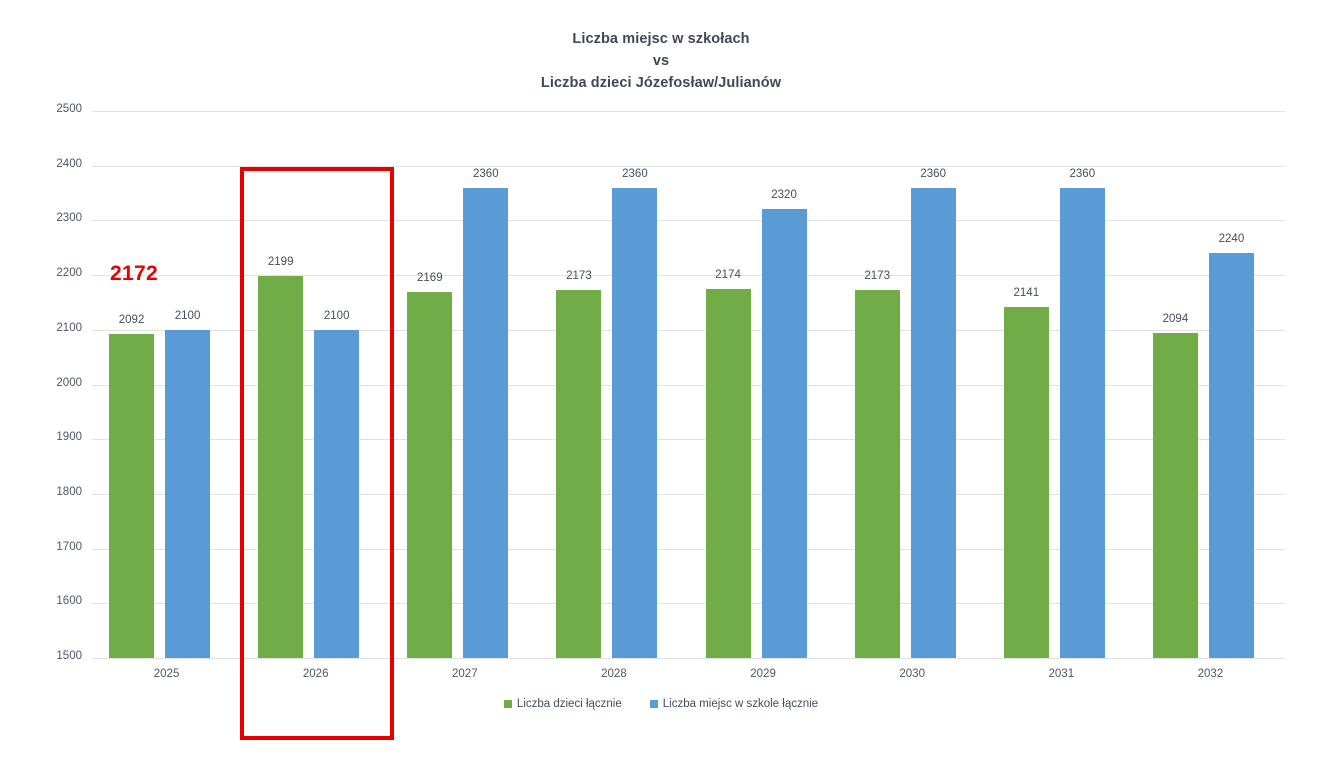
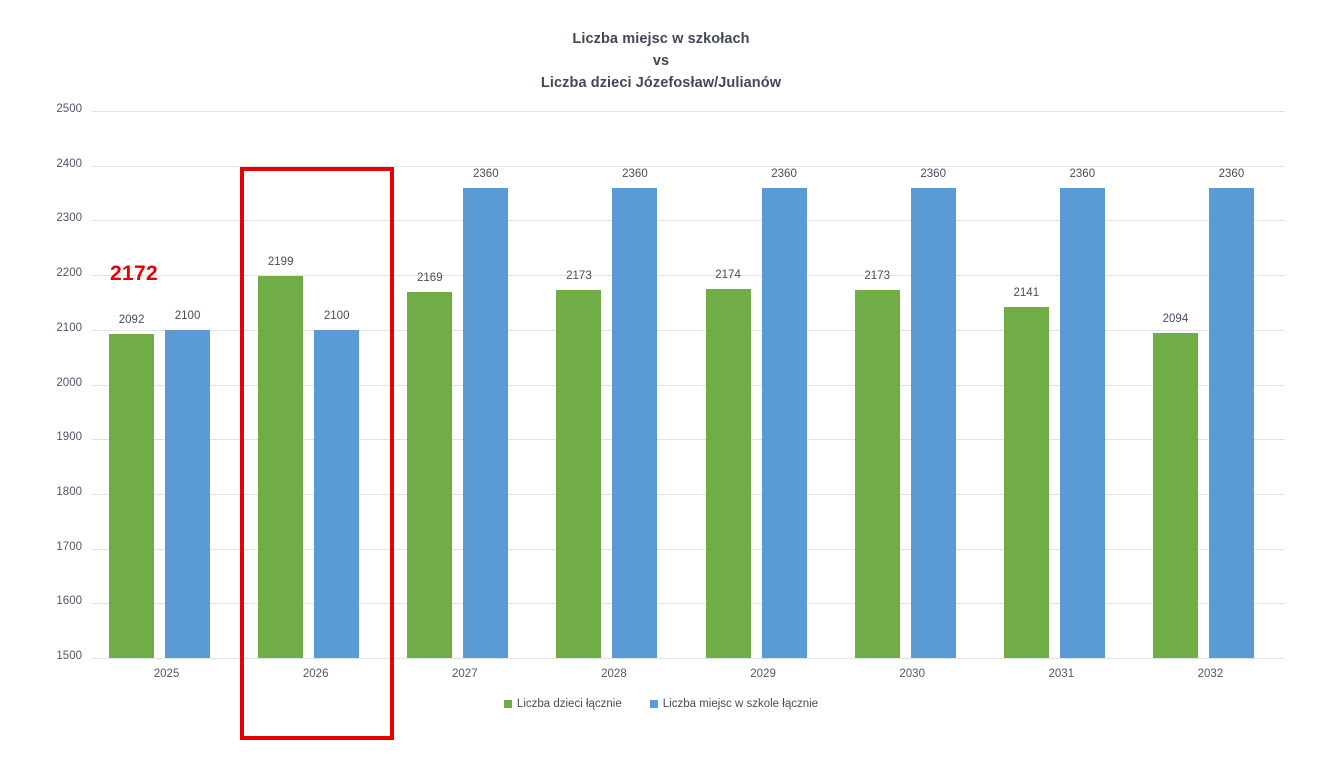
Liczba miejsc w szkole łącznie/2029: 2320 -> 2360
Liczba miejsc w szkole łącznie/2032: 2240 -> 2360
